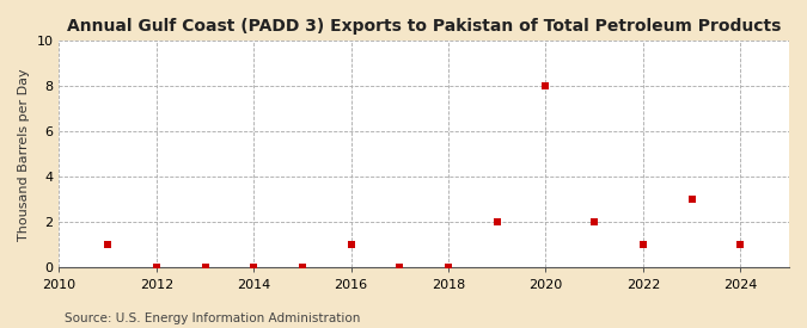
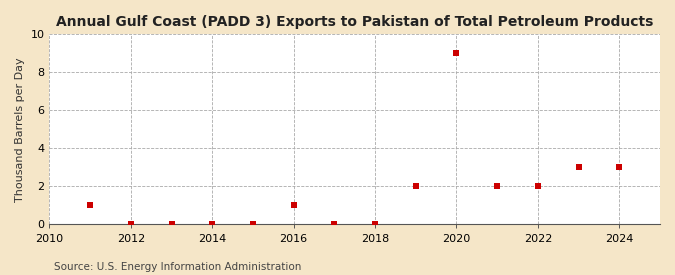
2020: 8 -> 9
2022: 1 -> 2
2024: 1 -> 3
